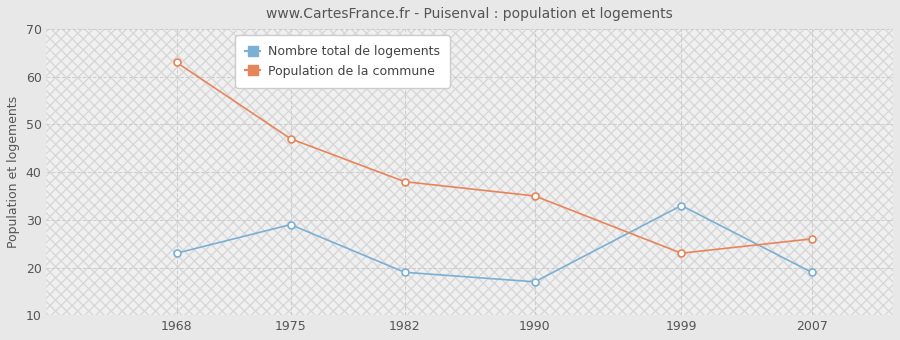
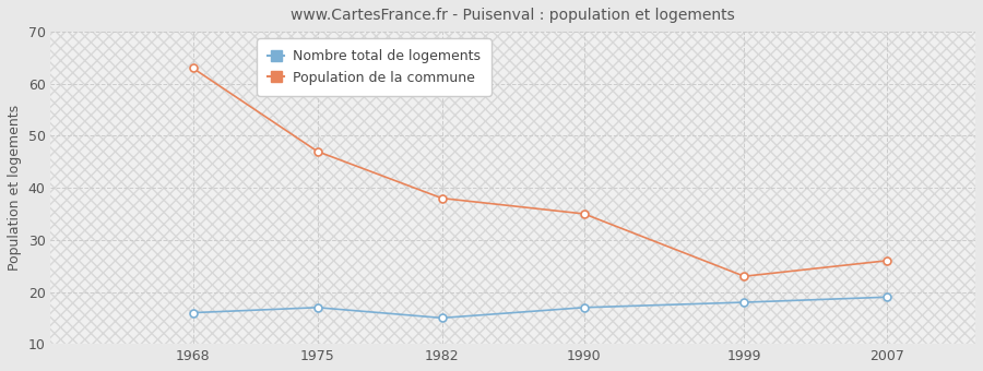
Nombre total de logements/1968: 23 -> 16
Nombre total de logements/1975: 29 -> 17
Nombre total de logements/1982: 19 -> 15
Nombre total de logements/1999: 33 -> 18
